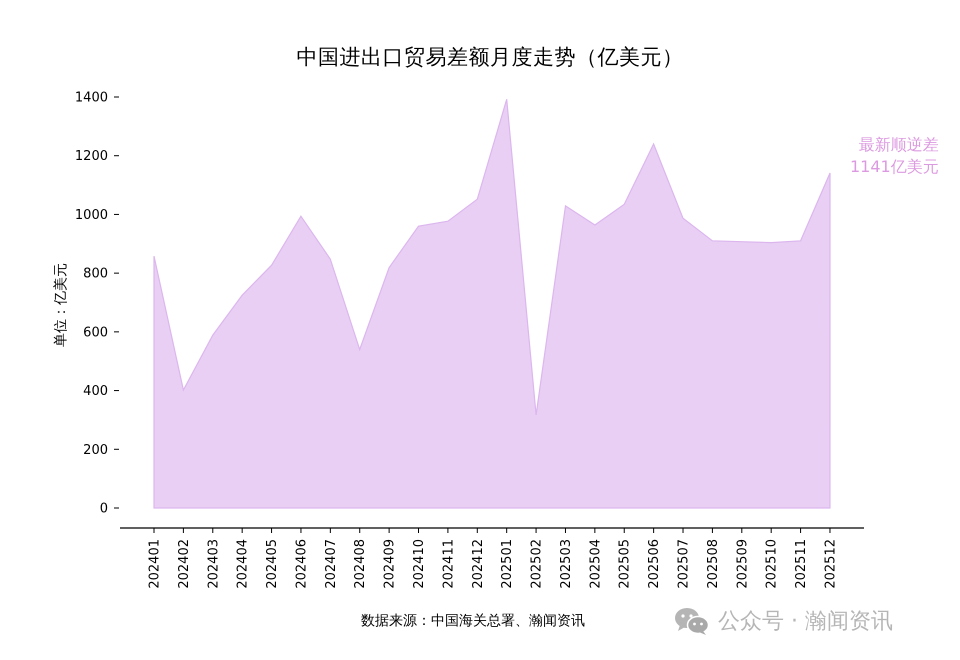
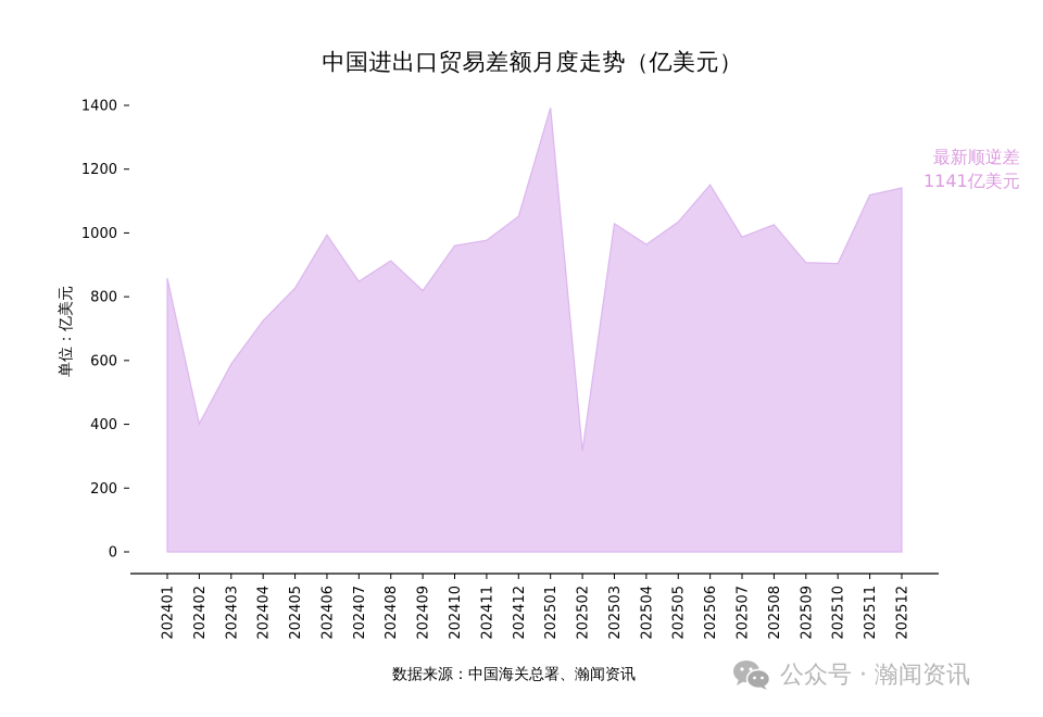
202408: 540 -> 910
202506: 1240 -> 1150
202508: 910 -> 1030
202511: 910 -> 1120
